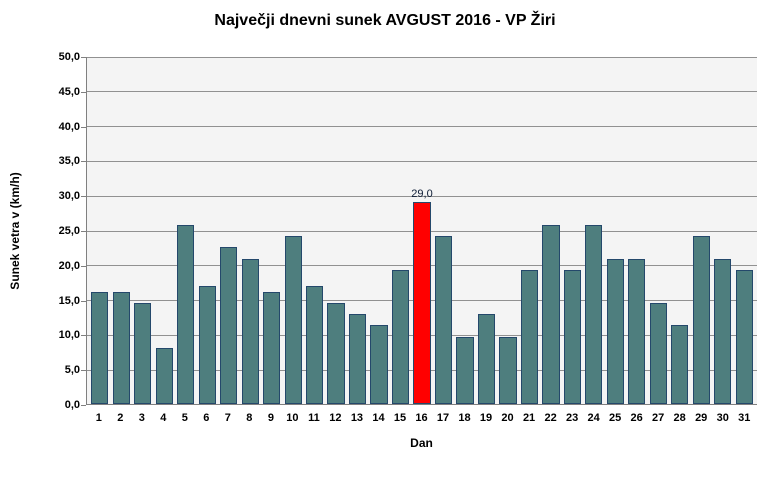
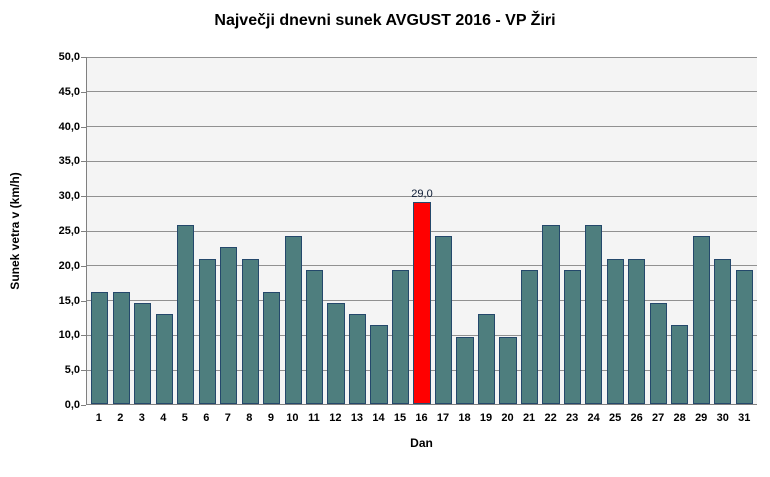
4: 8 -> 13
6: 17 -> 21
11: 17 -> 19
